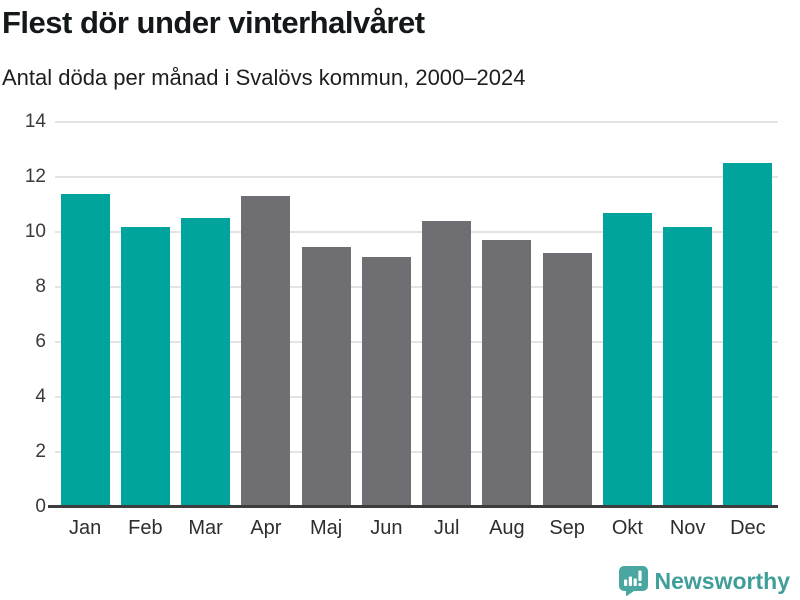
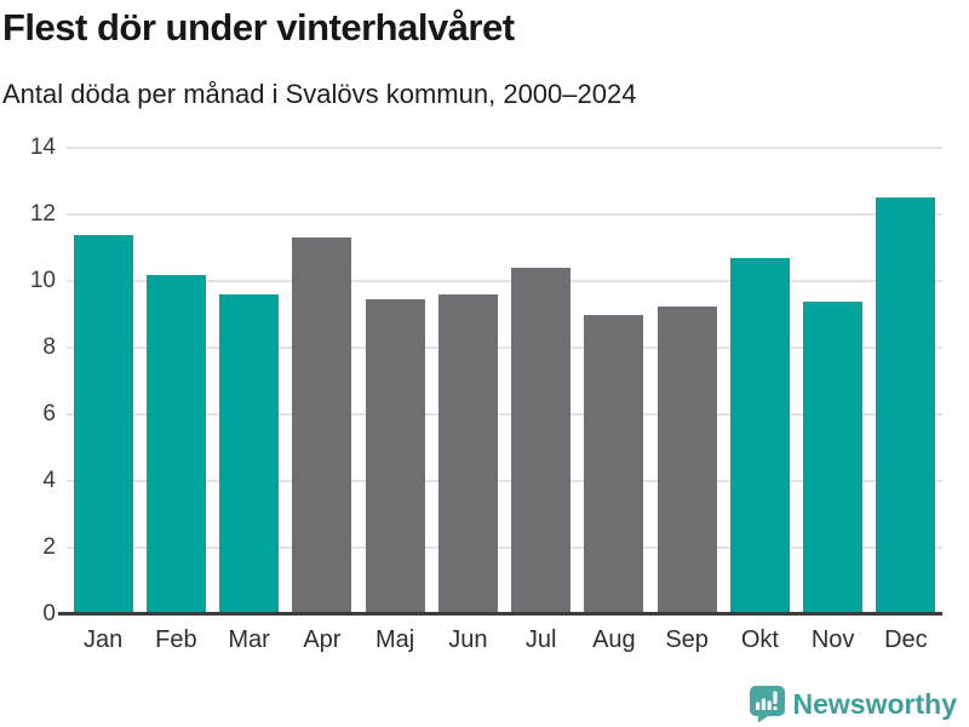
Mar: 10.5 -> 9.6
Jun: 9.1 -> 9.6
Aug: 9.7 -> 9.0
Nov: 10.2 -> 9.4
